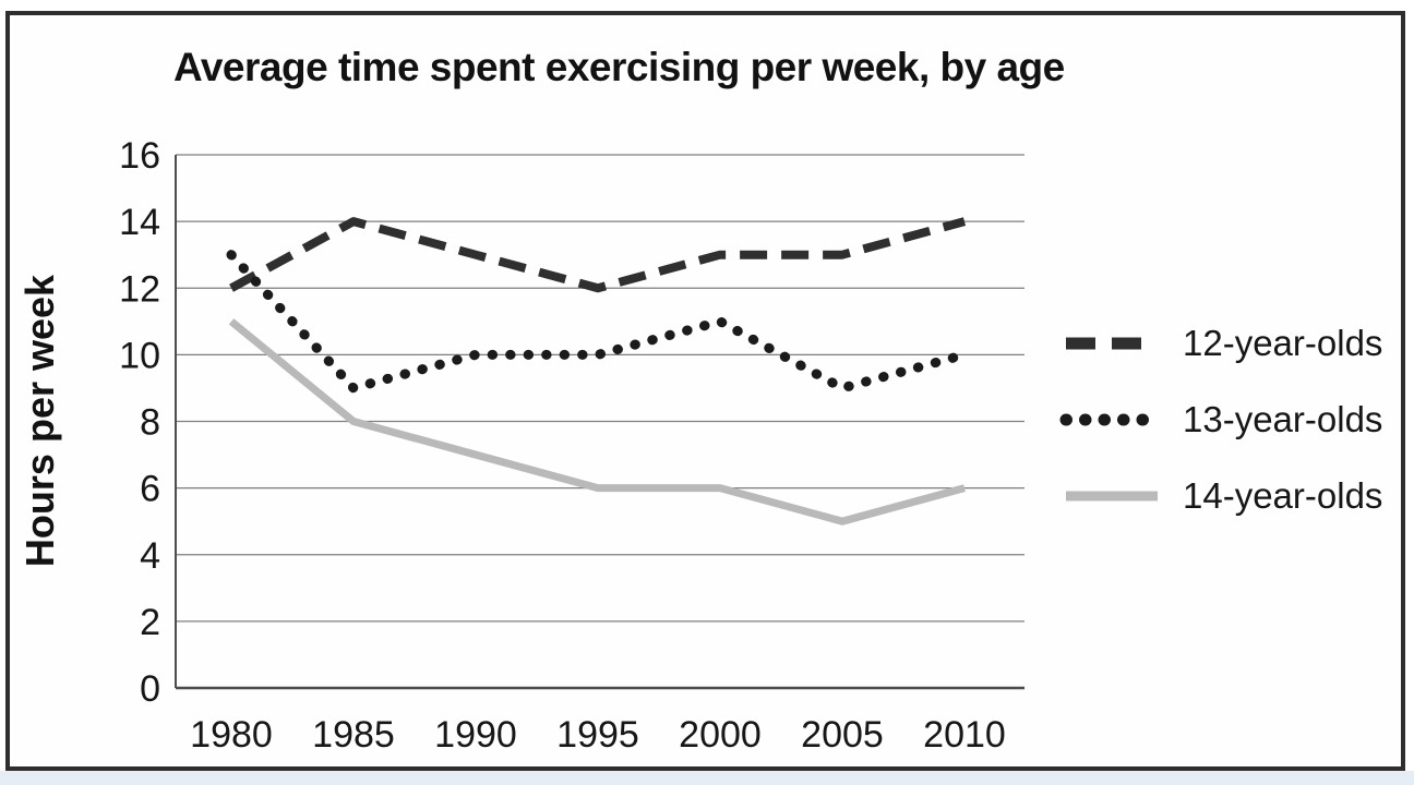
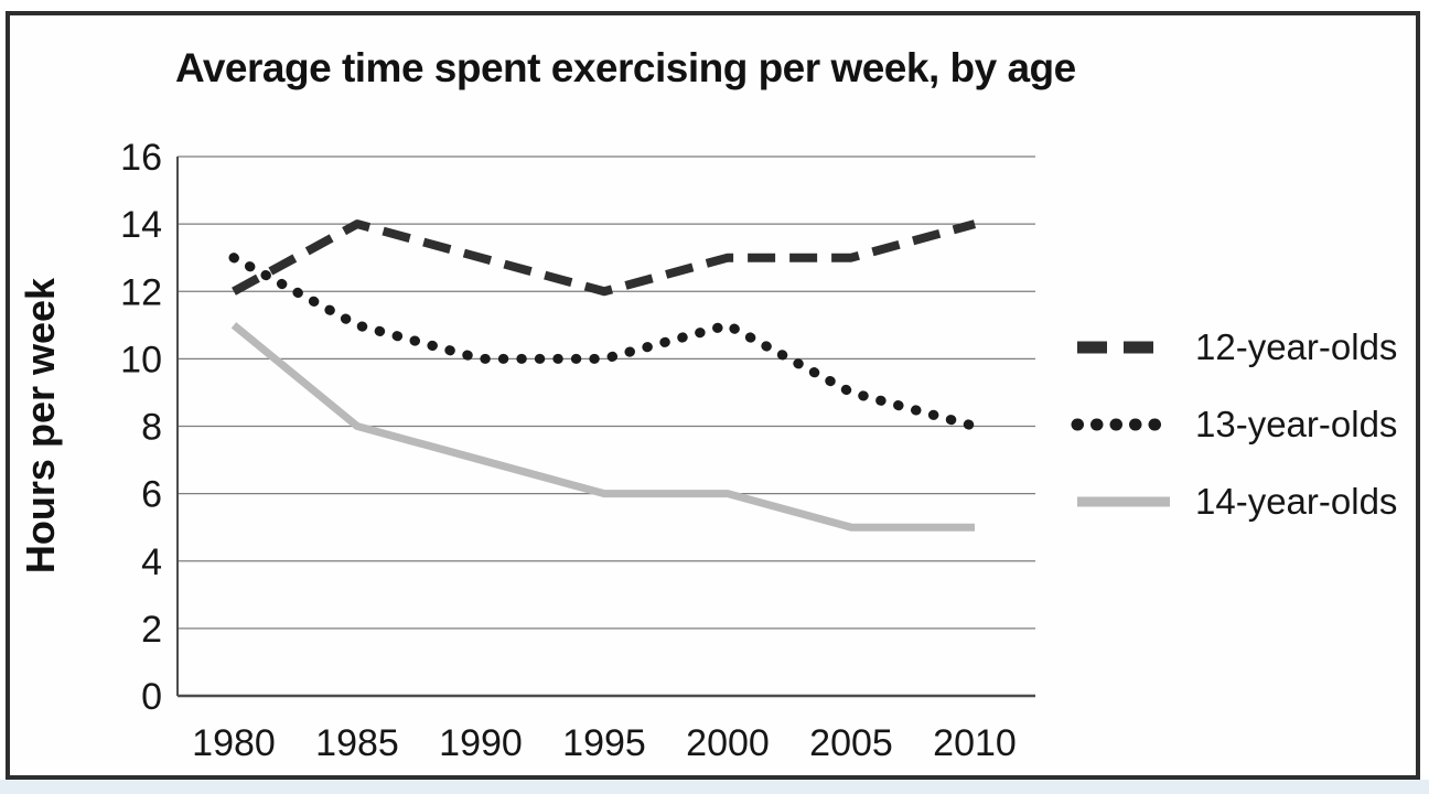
13-year-olds/1985: 9 -> 11
13-year-olds/2010: 10 -> 8
14-year-olds/2010: 6 -> 5
